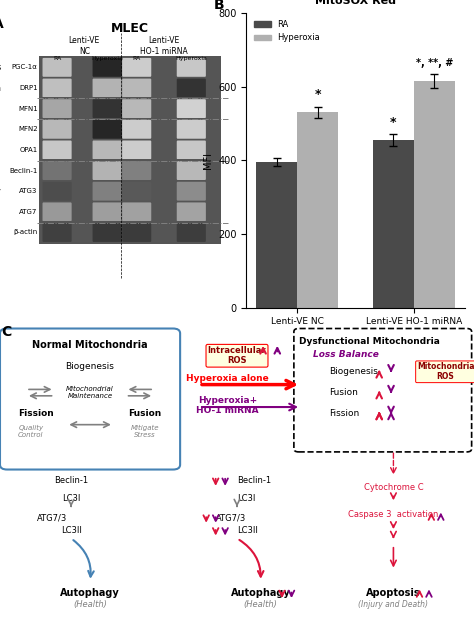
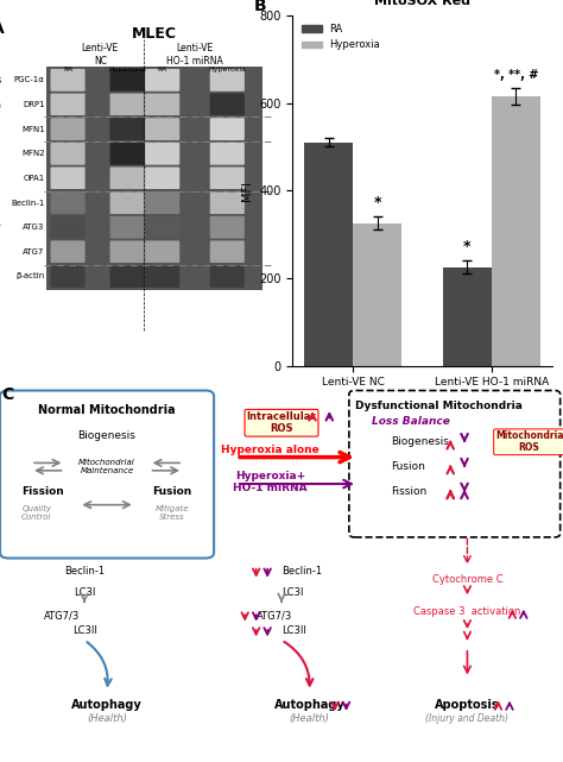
RA/Lenti-VE NC: 395 -> 510
Hyperoxia/Lenti-VE NC: 530 -> 325
RA/Lenti-VE HO-1 miRNA: 455 -> 225
